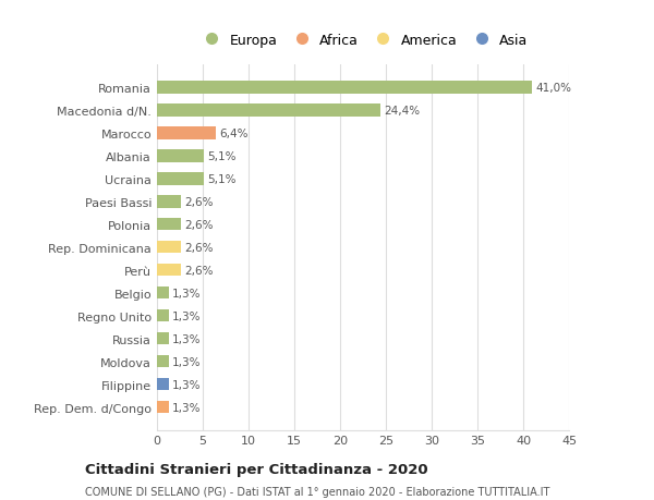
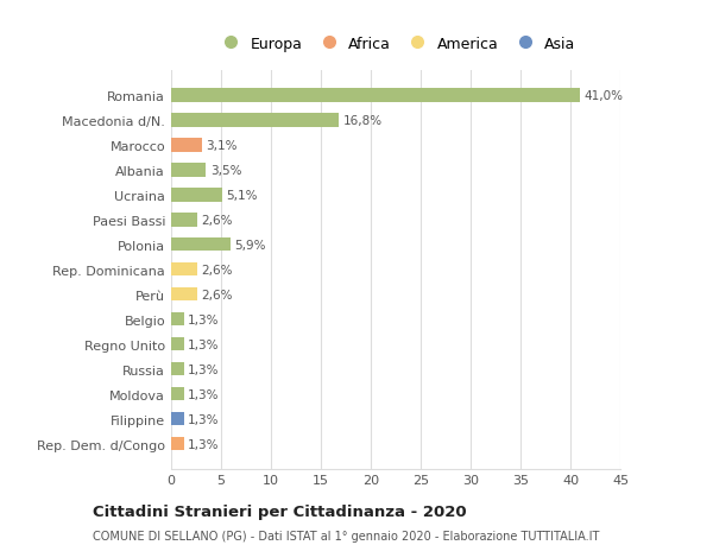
Macedonia d/N.: 24,4% -> 16,8%
Marocco: 6,4% -> 3,1%
Albania: 5,1% -> 3,5%
Polonia: 2,6% -> 5,9%
